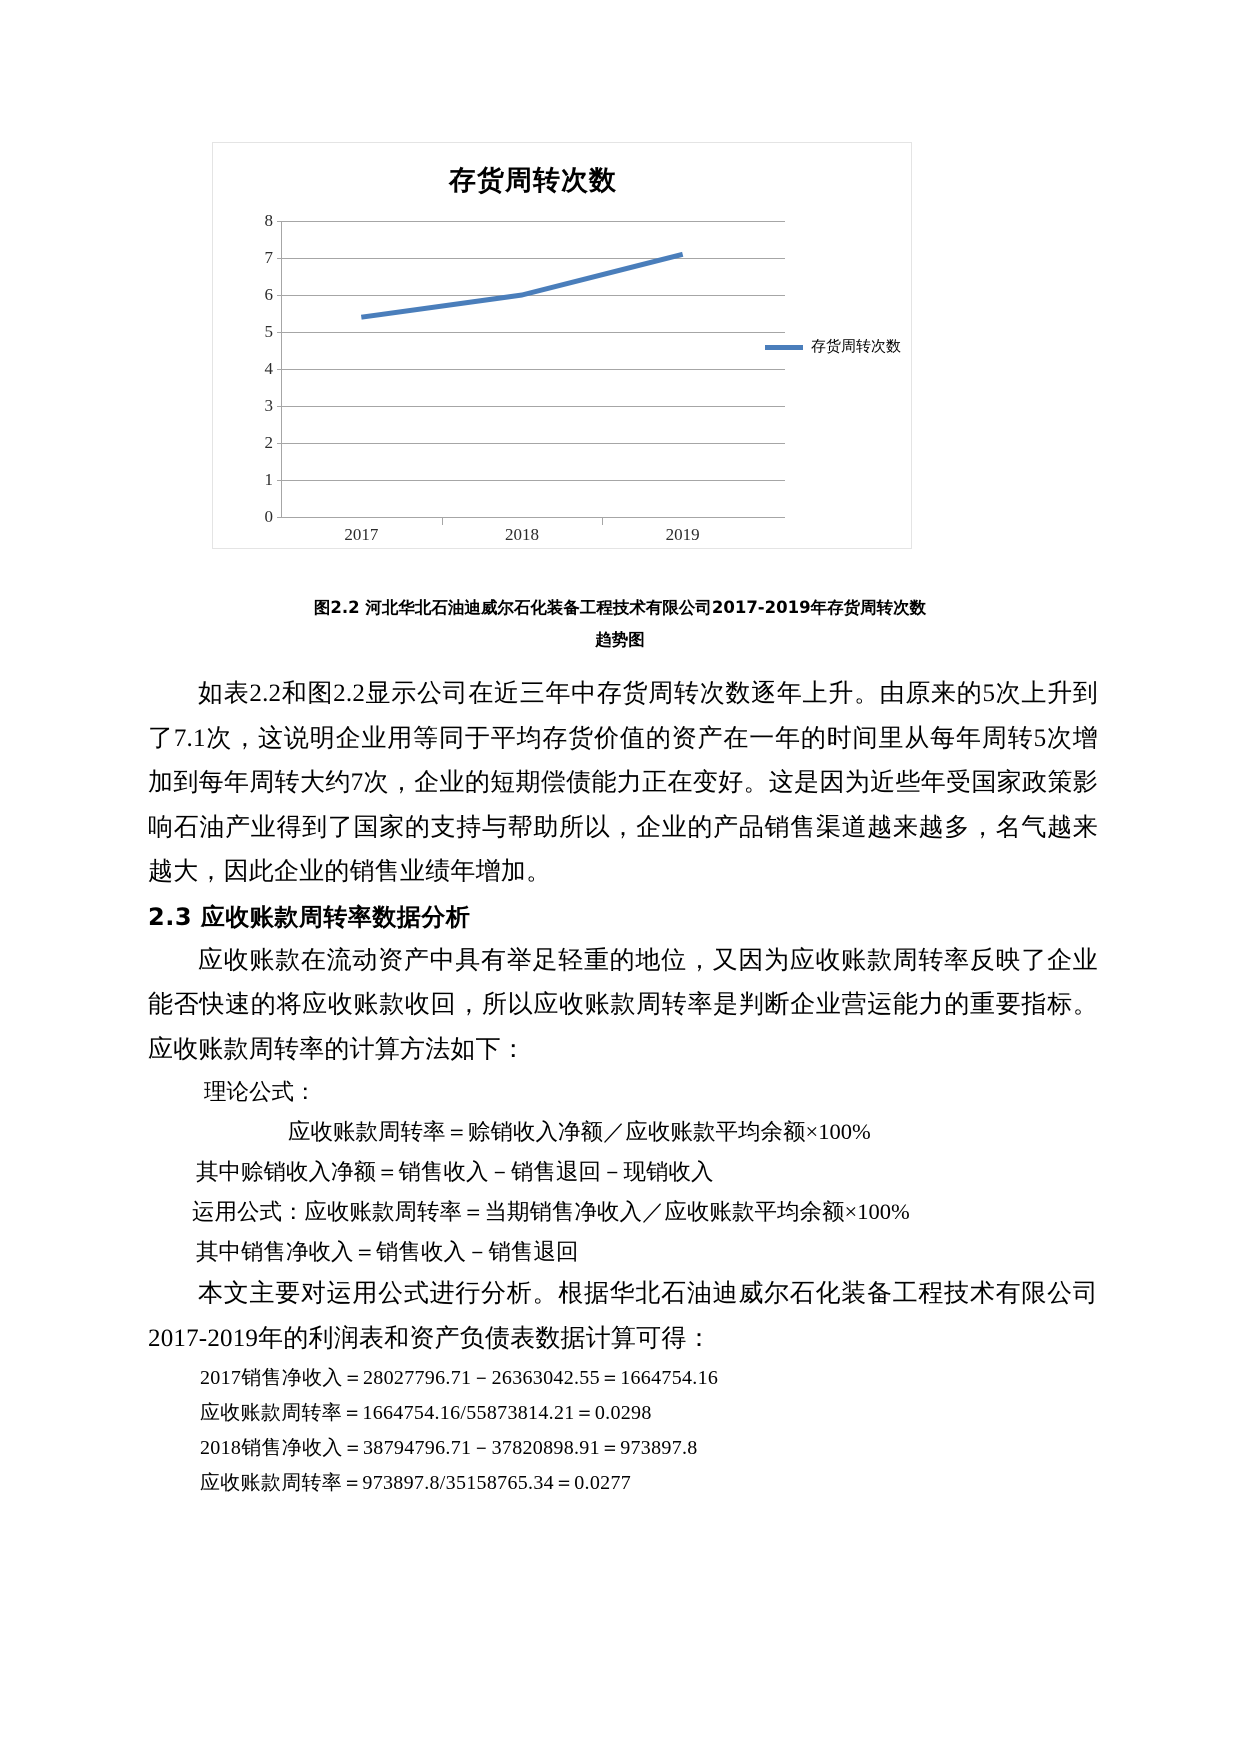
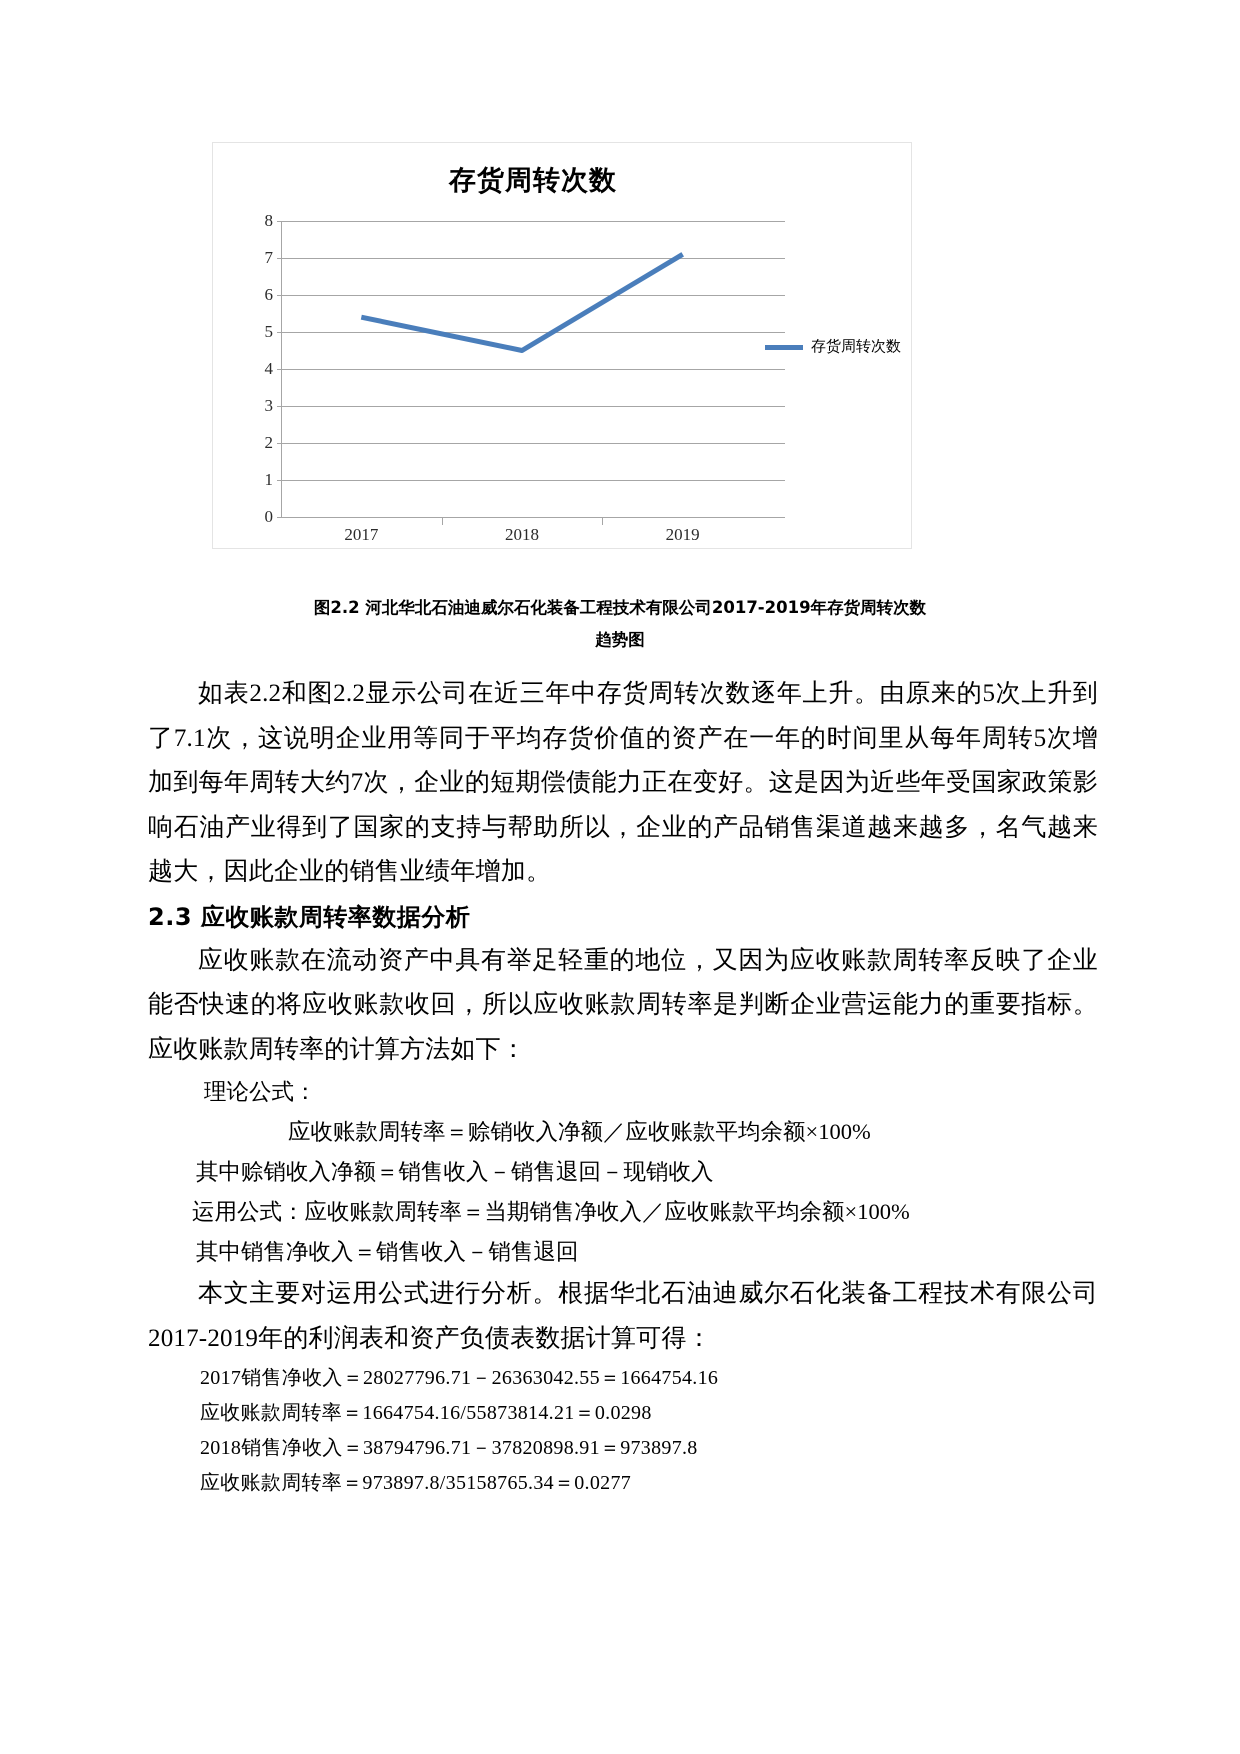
2018: 6.0 -> 4.5
